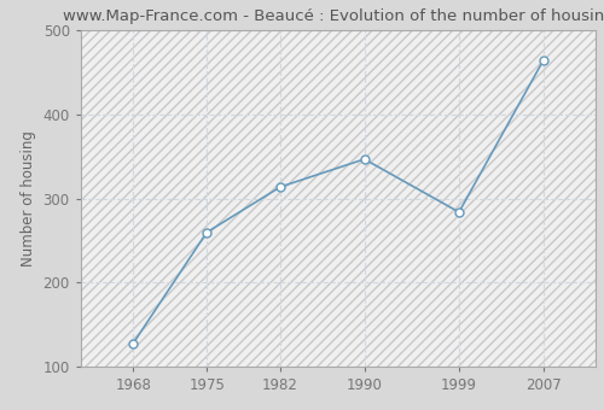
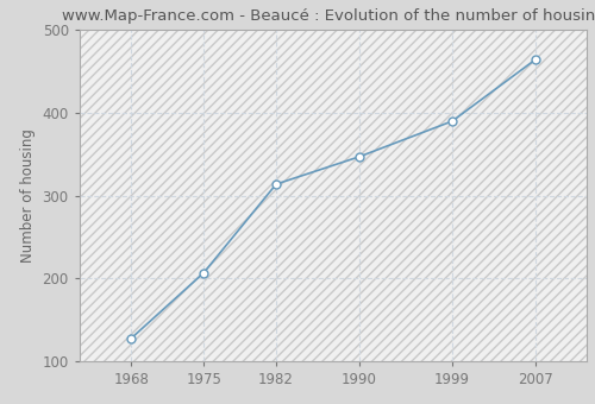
1975: 260 -> 207
1999: 284 -> 390
